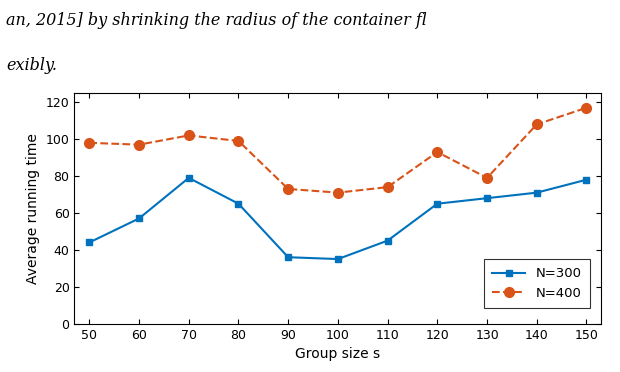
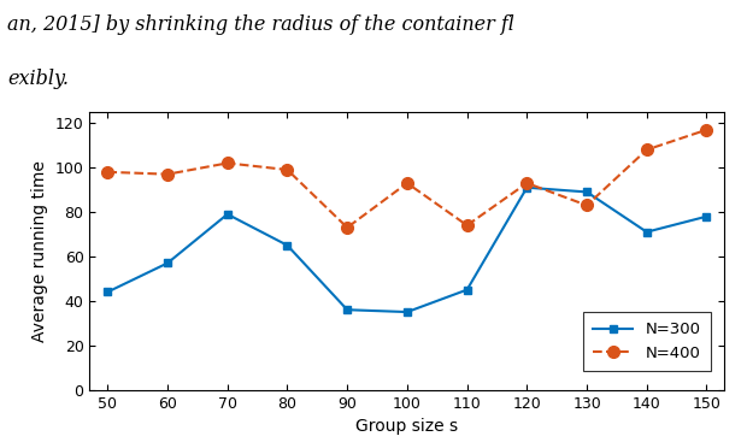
N=400/100: 71 -> 93
N=300/120: 65 -> 91
N=300/130: 68 -> 89
N=400/130: 79 -> 83
